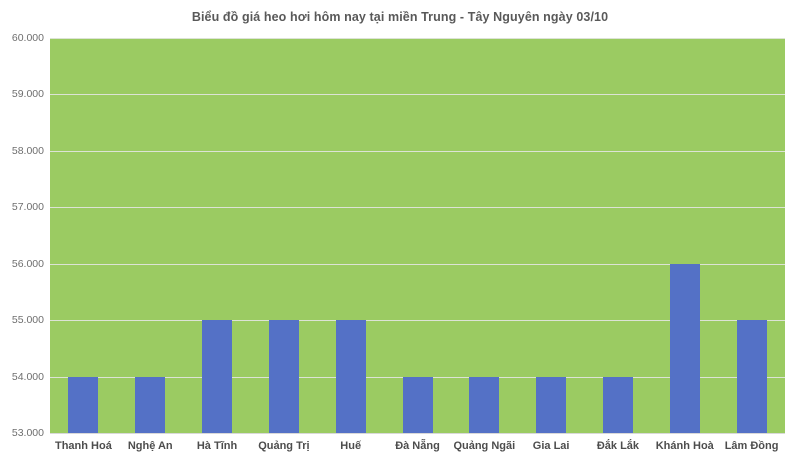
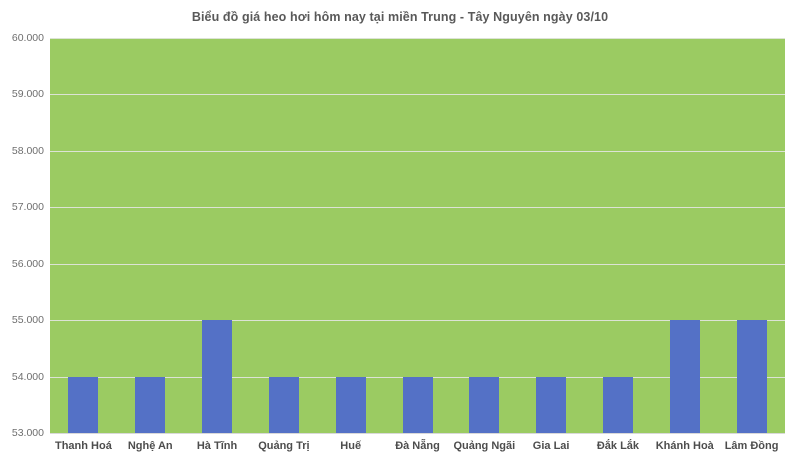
Quảng Trị: 55000 -> 54000
Huế: 55000 -> 54000
Khánh Hoà: 56000 -> 55000
